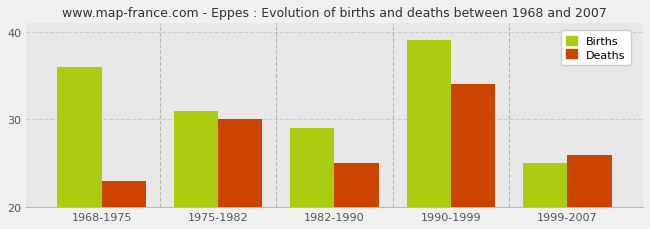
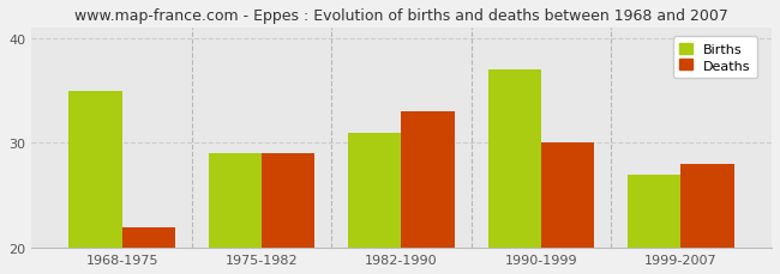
Births/1968-1975: 36 -> 35
Deaths/1968-1975: 23 -> 22
Births/1975-1982: 31 -> 29
Deaths/1975-1982: 30 -> 29
Births/1982-1990: 29 -> 31
Deaths/1982-1990: 25 -> 33
Births/1990-1999: 39 -> 37
Deaths/1990-1999: 34 -> 30
Births/1999-2007: 25 -> 27
Deaths/1999-2007: 26 -> 28
